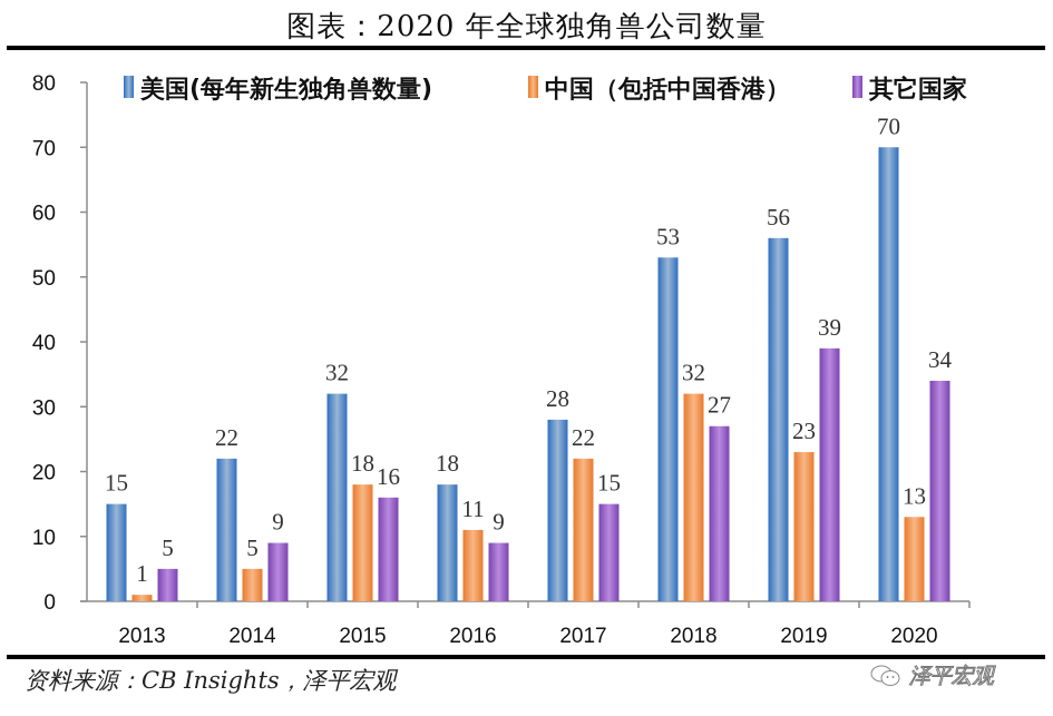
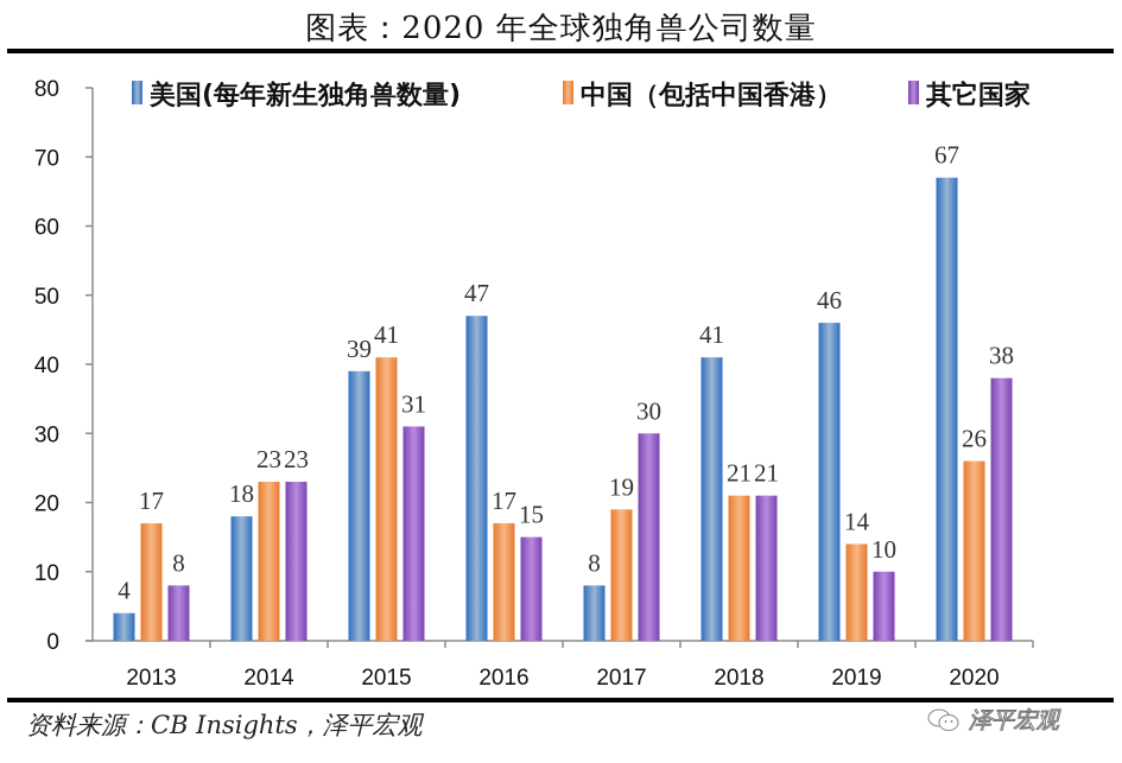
美国(每年新生独角兽数量)/2013: 15 -> 4
中国（包括中国香港）/2013: 1 -> 17
其它国家/2013: 5 -> 8
美国(每年新生独角兽数量)/2014: 22 -> 18
中国（包括中国香港）/2014: 5 -> 23
其它国家/2014: 9 -> 23
美国(每年新生独角兽数量)/2015: 32 -> 39
中国（包括中国香港）/2015: 18 -> 41
其它国家/2015: 16 -> 31
美国(每年新生独角兽数量)/2016: 18 -> 47
中国（包括中国香港）/2016: 11 -> 17
其它国家/2016: 9 -> 15
美国(每年新生独角兽数量)/2017: 28 -> 8
中国（包括中国香港）/2017: 22 -> 19
其它国家/2017: 15 -> 30
美国(每年新生独角兽数量)/2018: 53 -> 41
中国（包括中国香港）/2018: 32 -> 21
其它国家/2018: 27 -> 21
美国(每年新生独角兽数量)/2019: 56 -> 46
中国（包括中国香港）/2019: 23 -> 14
其它国家/2019: 39 -> 10
美国(每年新生独角兽数量)/2020: 70 -> 67
中国（包括中国香港）/2020: 13 -> 26
其它国家/2020: 34 -> 38
